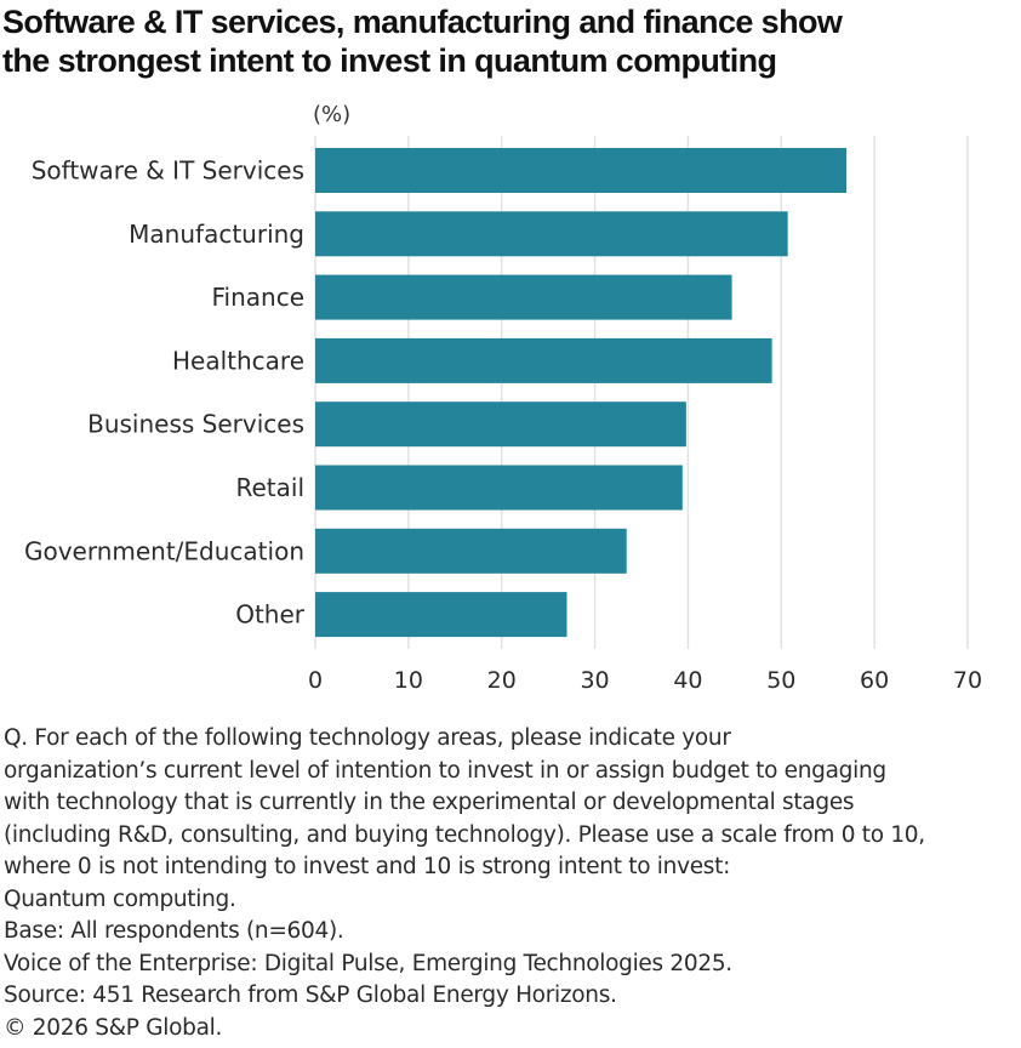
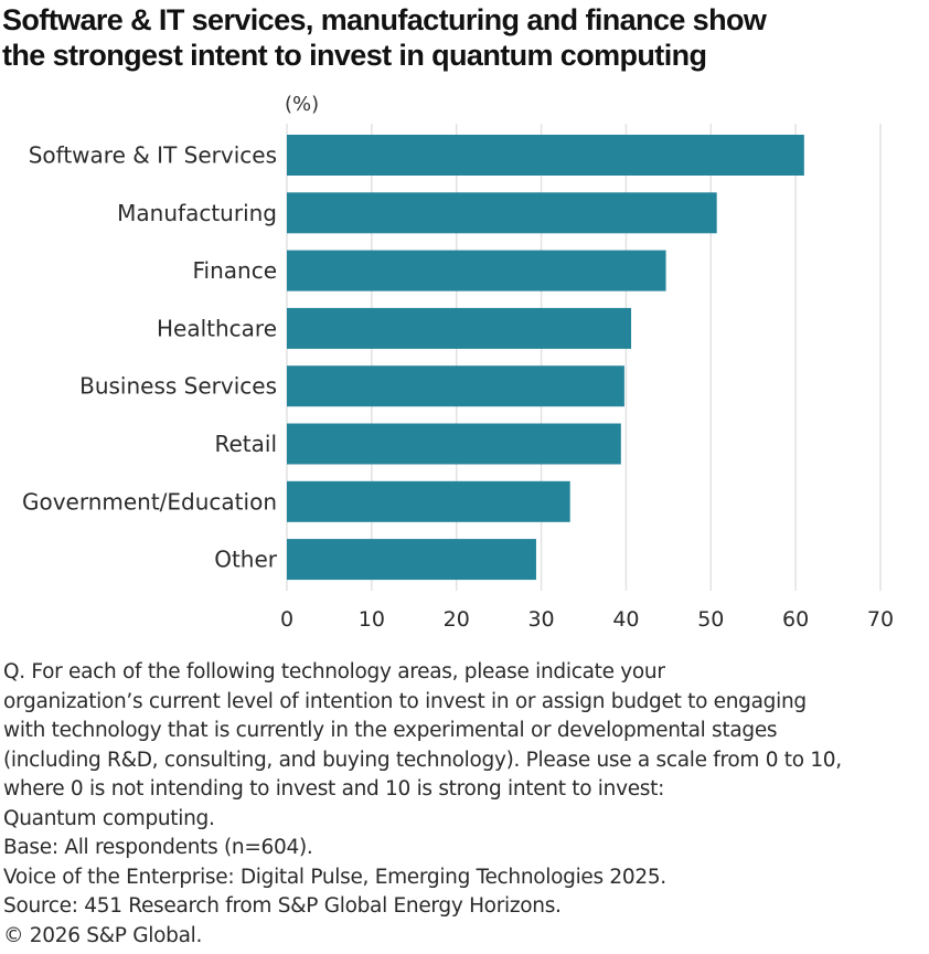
Software & IT Services: 57 -> 61
Healthcare: 49 -> 41
Other: 27 -> 29
